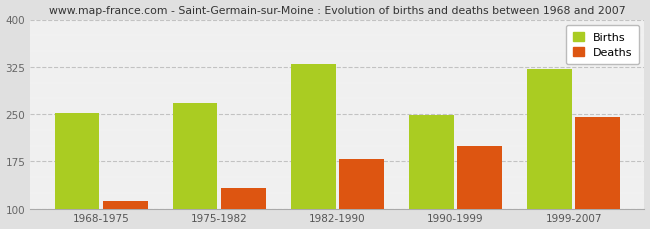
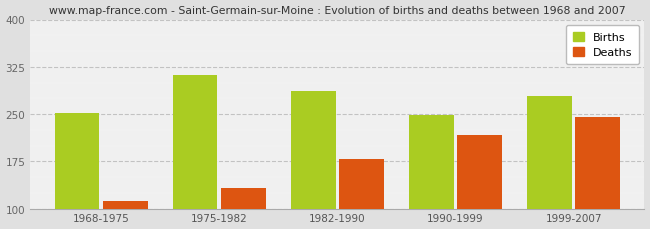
Births/1975-1982: 268 -> 312
Births/1982-1990: 330 -> 286
Deaths/1990-1999: 200 -> 216
Births/1999-2007: 322 -> 278
